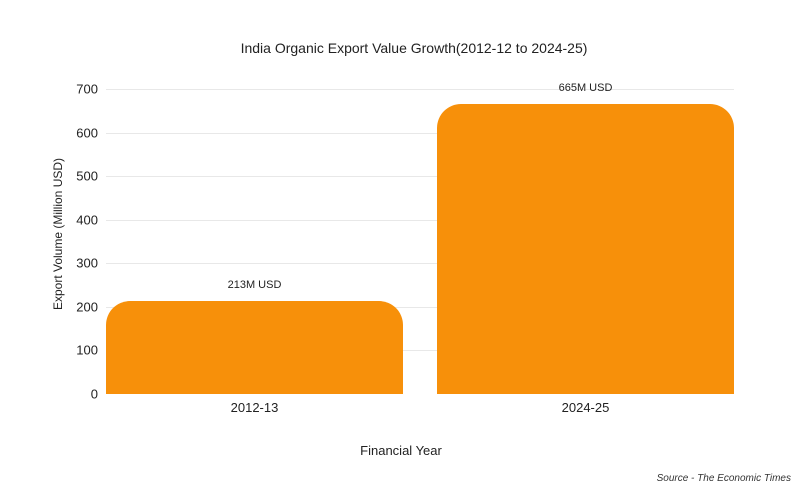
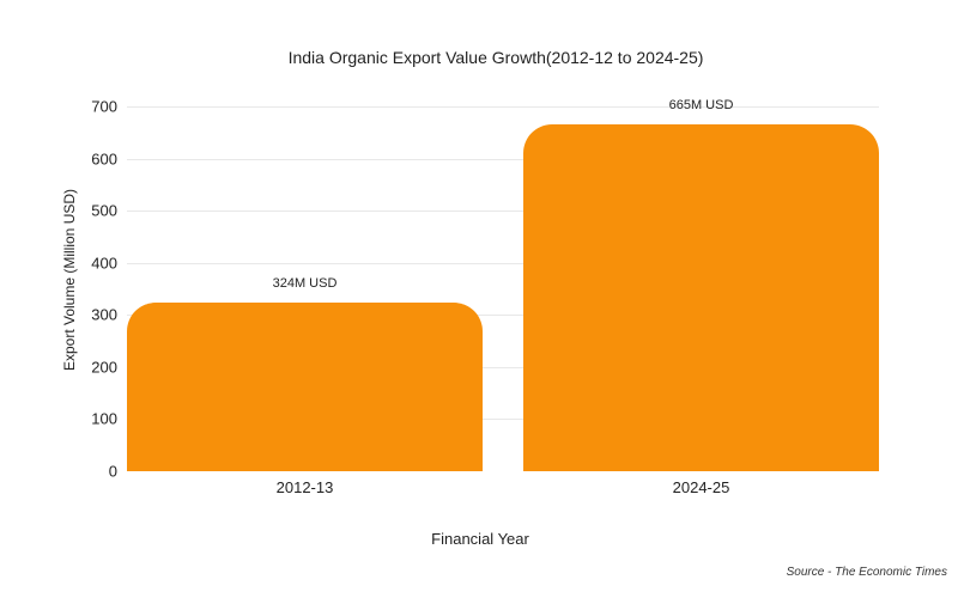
2012-13: 213M -> 324M
